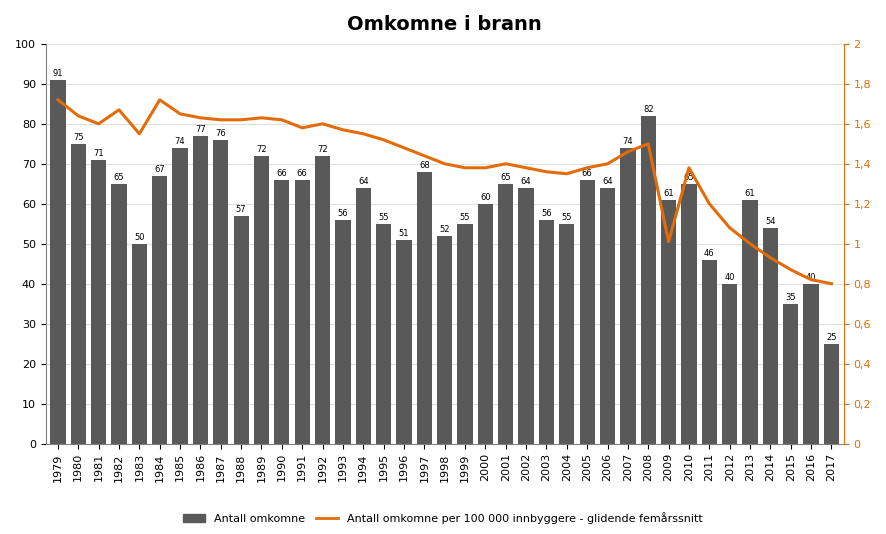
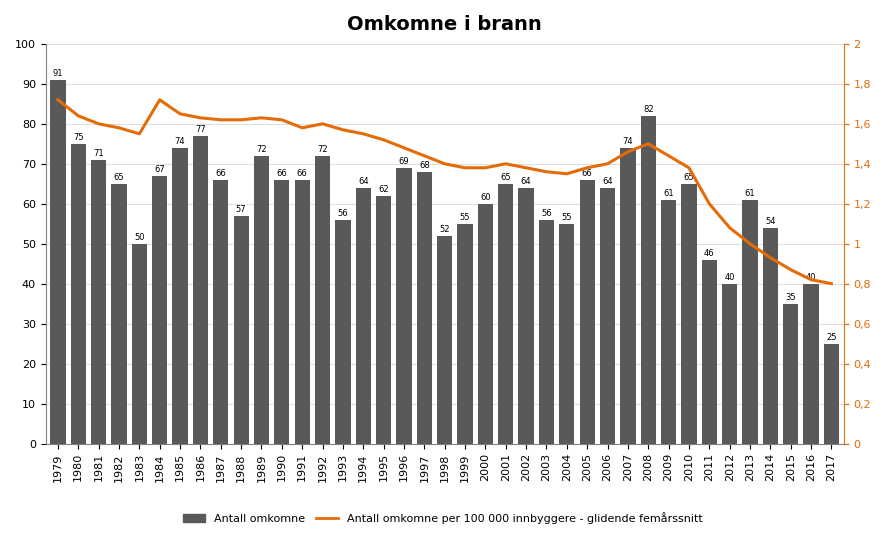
Antall omkomne per 100 000 innbyggere - glidende femårssnitt/1982: 1,67 -> 1,58
Antall omkomne/1987: 76 -> 66
Antall omkomne/1995: 55 -> 62
Antall omkomne/1996: 51 -> 69
Antall omkomne per 100 000 innbyggere - glidende femårssnitt/2009: 1,01 -> 1,44
